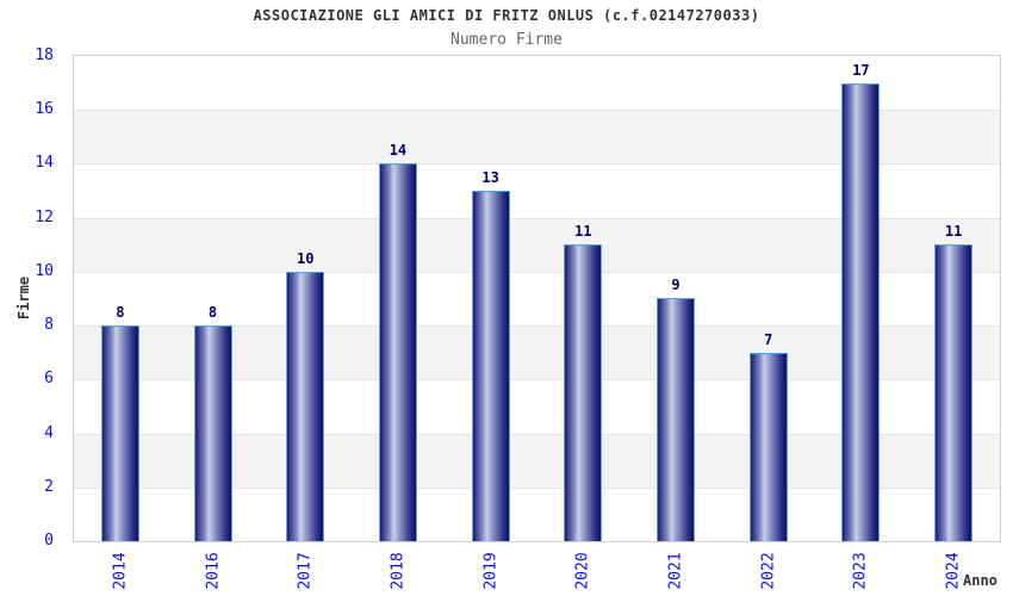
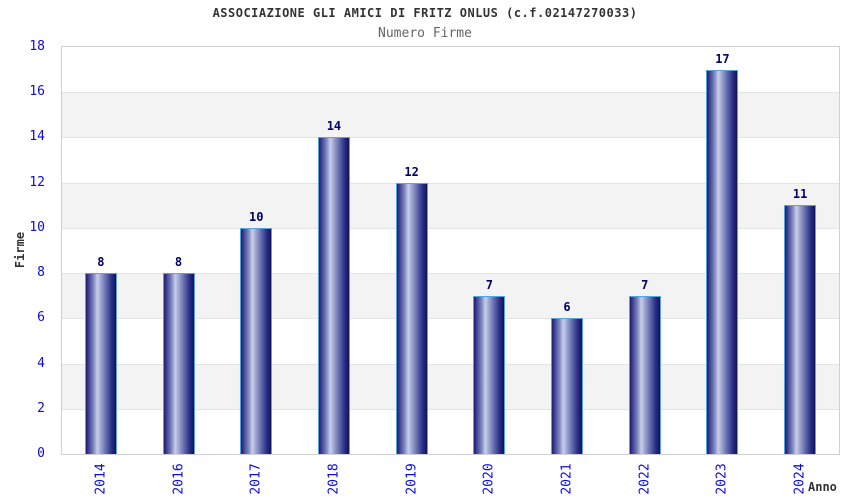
2019: 13 -> 12
2020: 11 -> 7
2021: 9 -> 6
